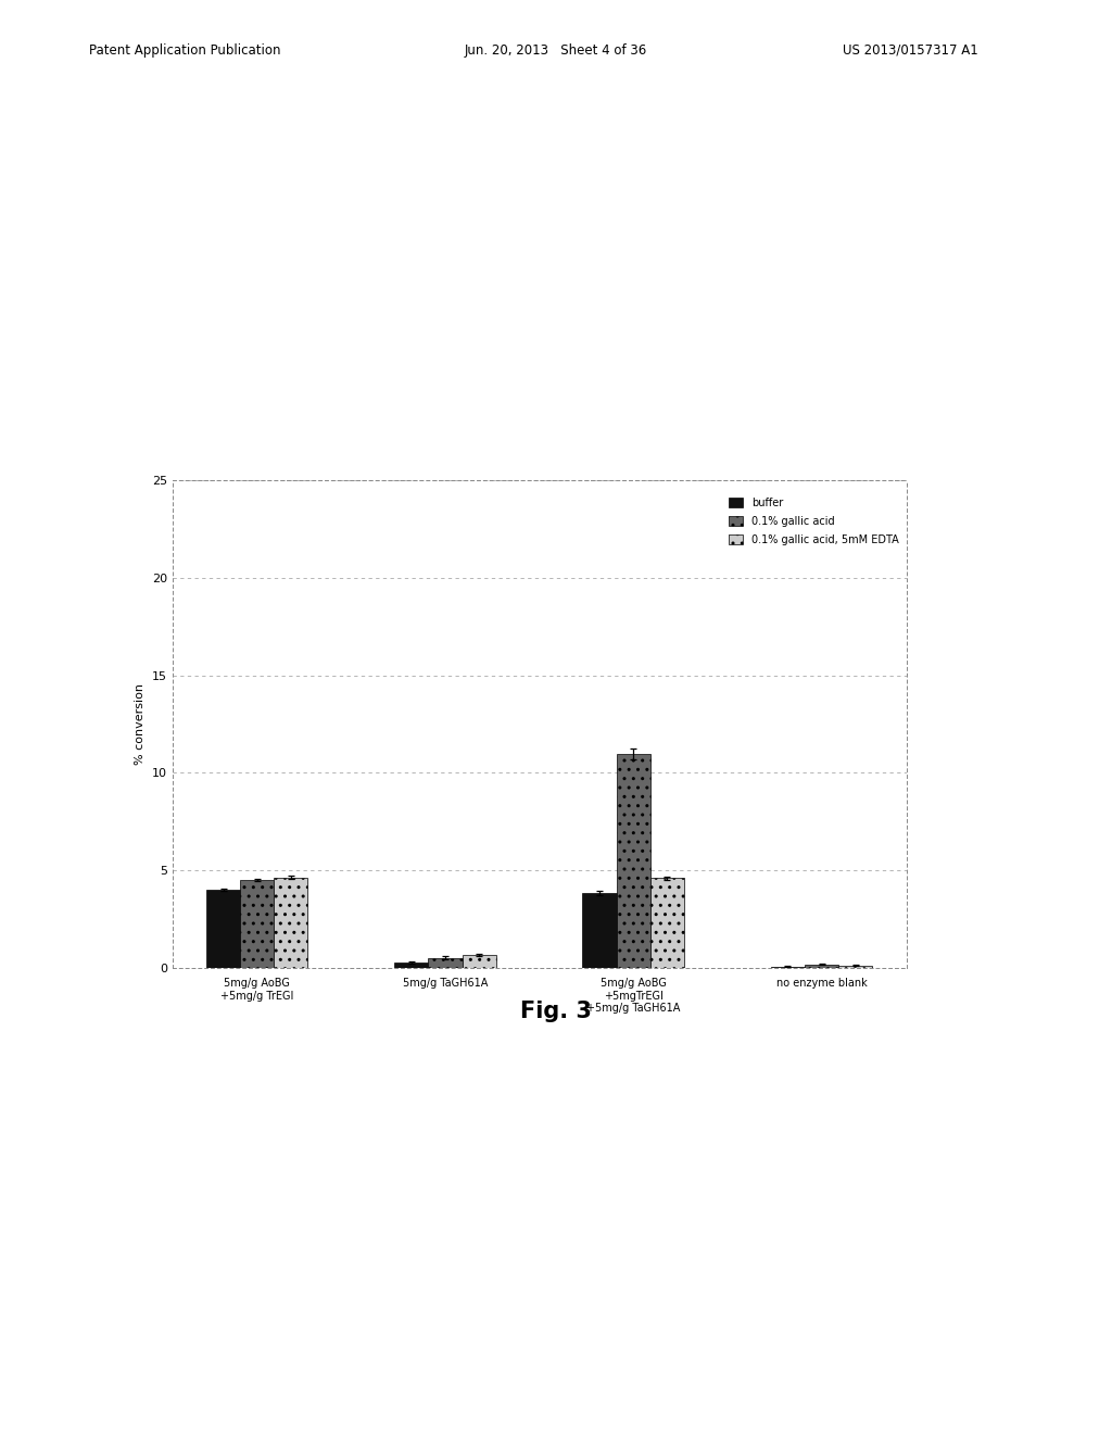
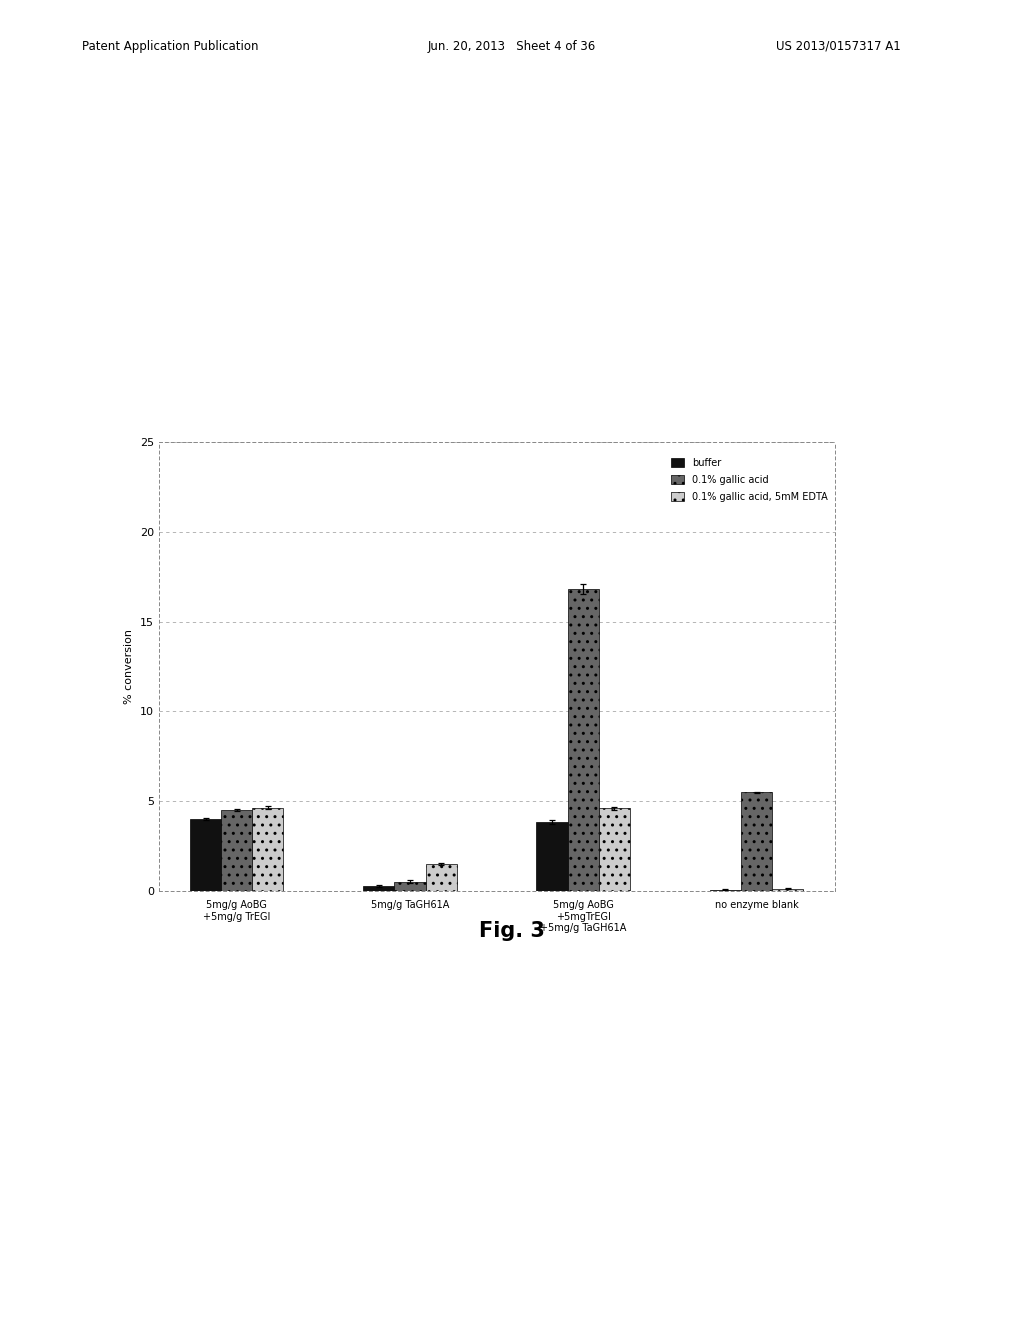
0.1% gallic acid, 5mM EDTA/5mg/g TaGH61A: 0.7 -> 1.5
0.1% gallic acid/5mg/g AoBG +5mgTrEGI +5mg/g TaGH61A: 11.0 -> 16.8
0.1% gallic acid/no enzyme blank: 0.2 -> 5.5
